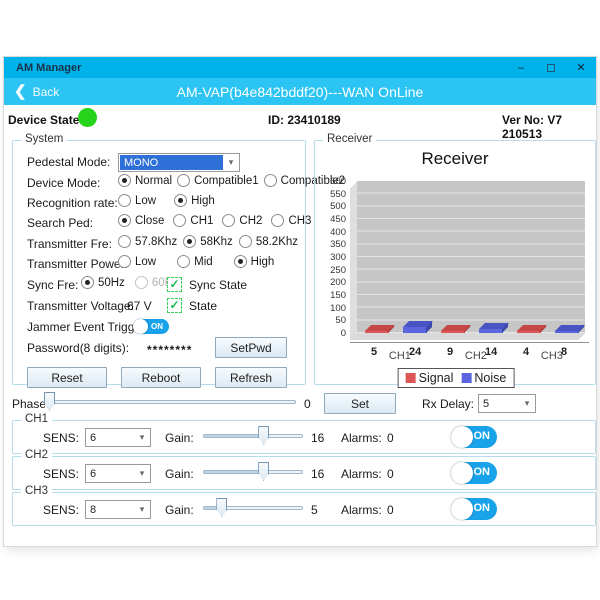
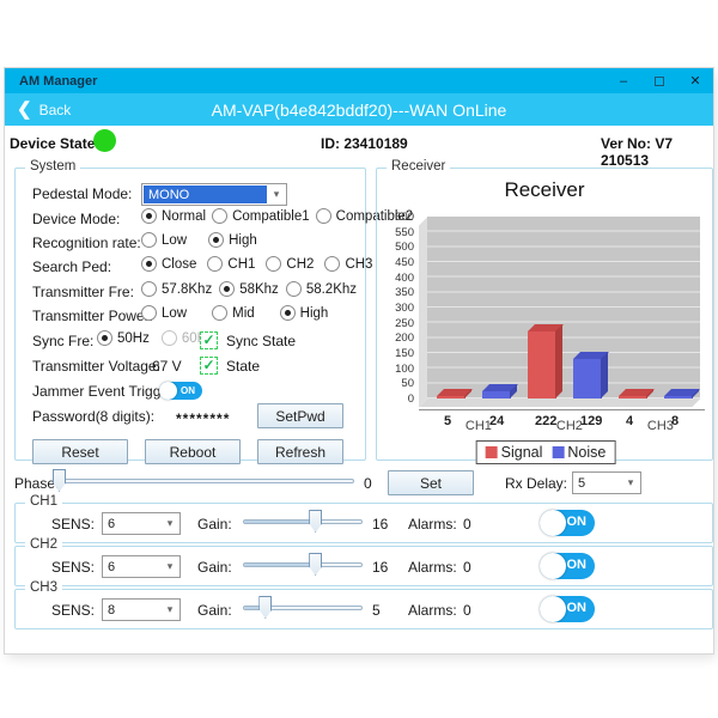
Signal/CH2: 9 -> 222
Noise/CH2: 14 -> 129
